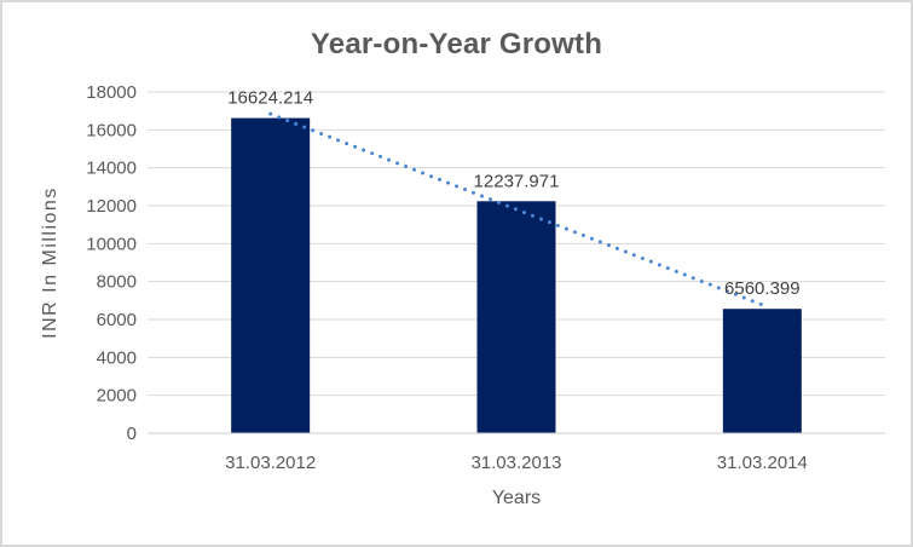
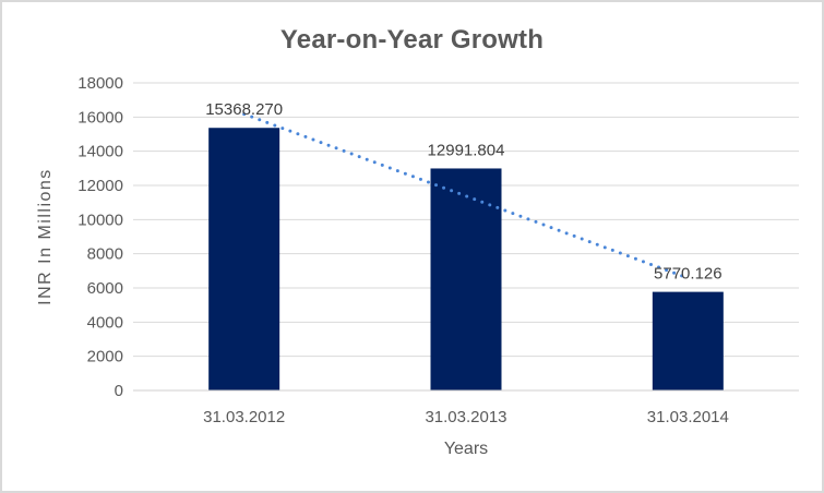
31.03.2012: 16624.214 -> 15368.270
31.03.2013: 12237.971 -> 12991.804
31.03.2014: 6560.399 -> 5770.126
